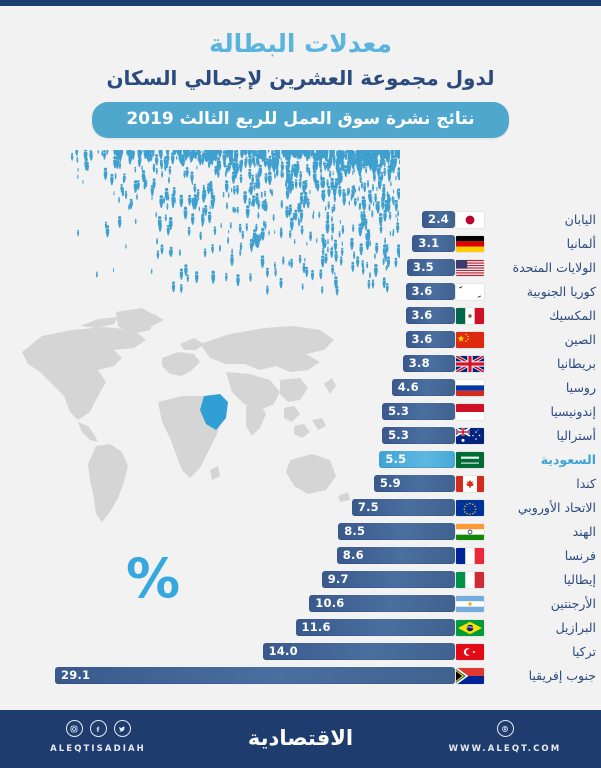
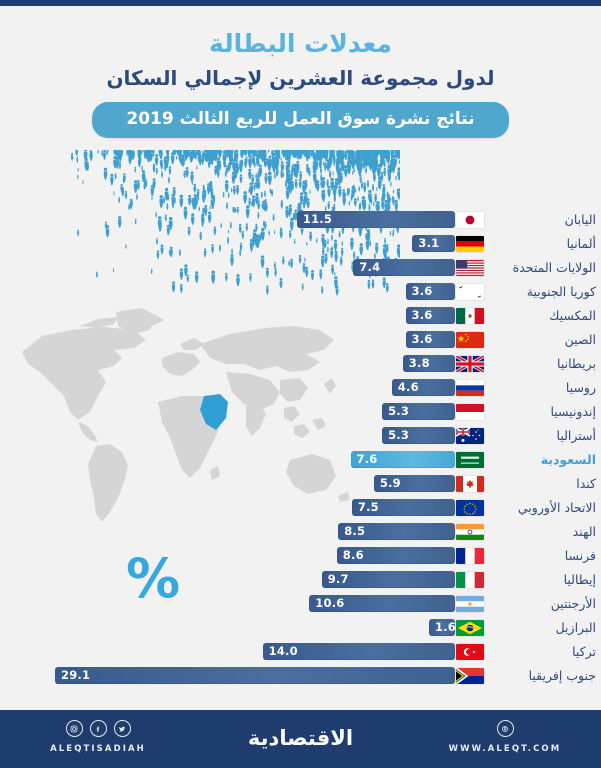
اليابان: 2.4 -> 11.5
الولايات المتحدة: 3.5 -> 7.4
السعودية: 5.5 -> 7.6
البرازيل: 11.6 -> 1.6
